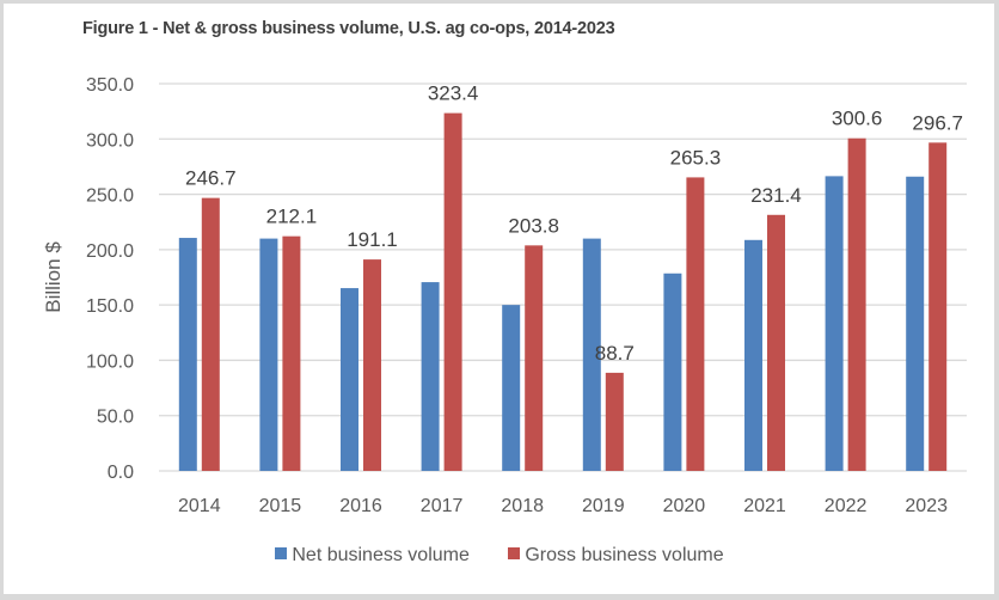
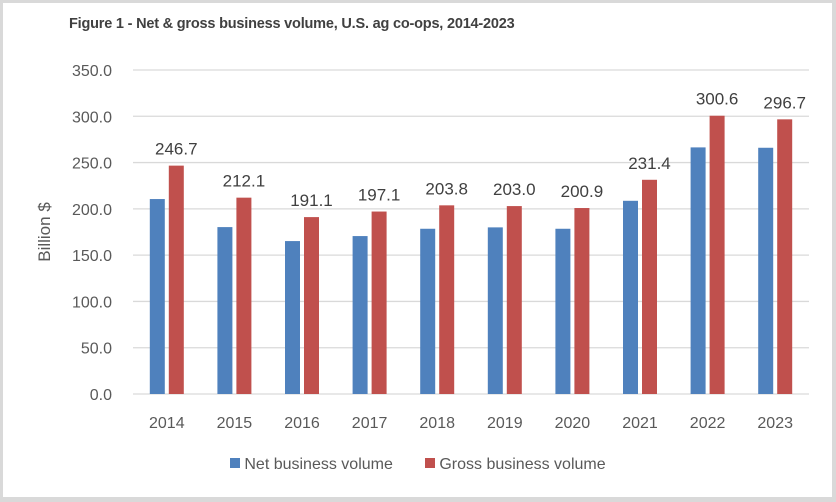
Net business volume/2015: 210 -> 180
Gross business volume/2017: 323.4 -> 197.1
Net business volume/2018: 150 -> 180
Net business volume/2019: 210 -> 180
Gross business volume/2019: 88.7 -> 203.0
Gross business volume/2020: 265.3 -> 200.9
